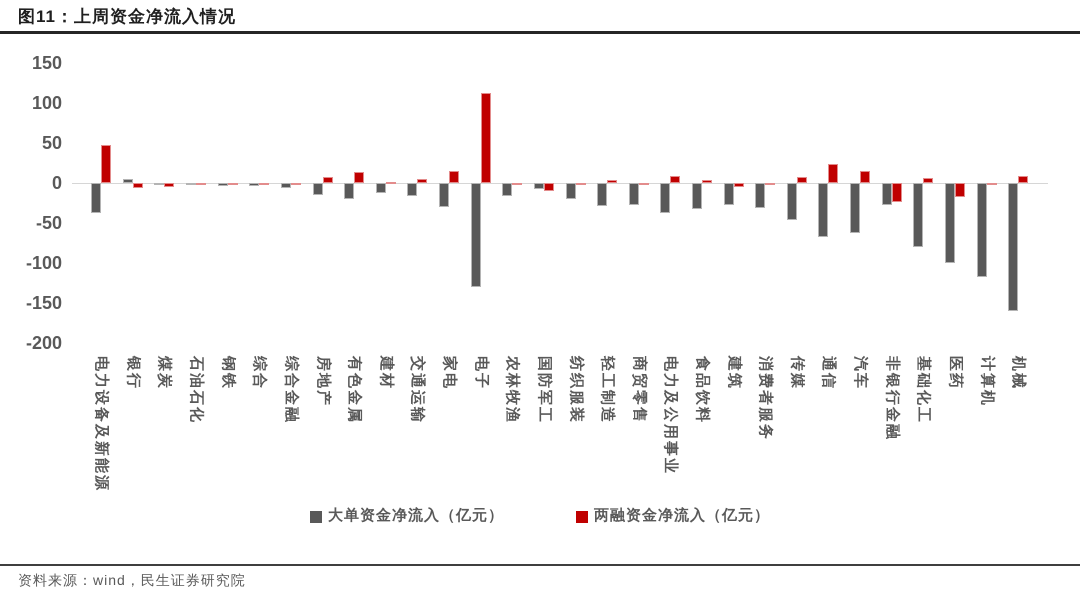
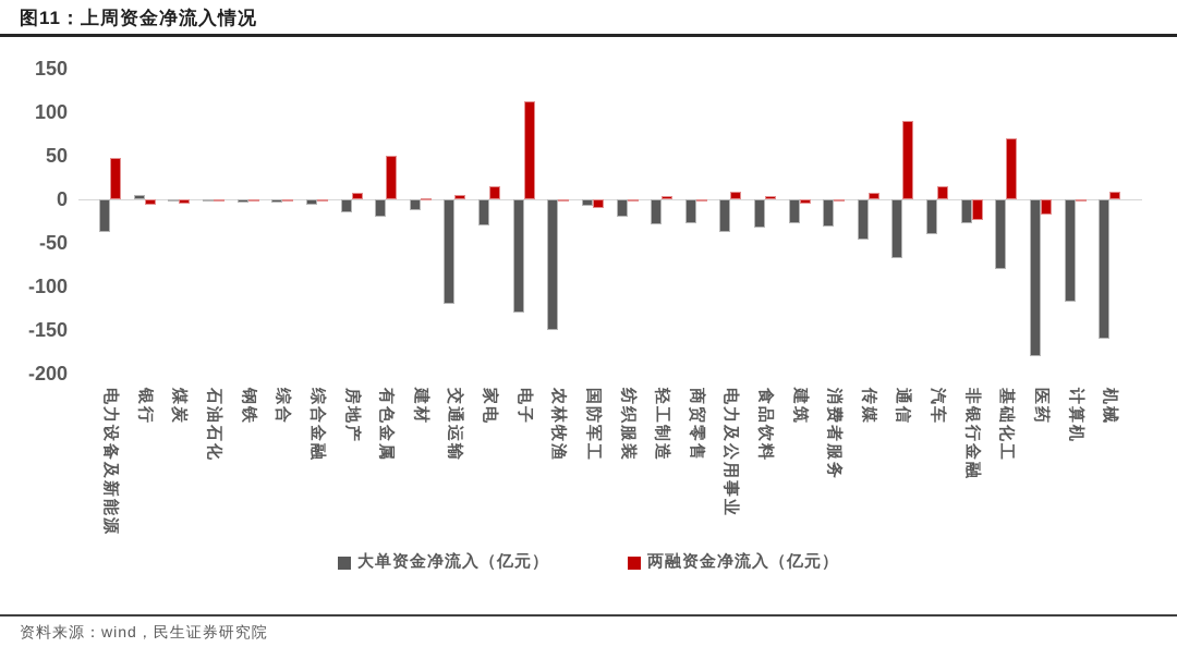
两融资金净流入（亿元）/有色金属: 10 -> 50
大单资金净流入（亿元）/交通运输: -20 -> -120
大单资金净流入（亿元）/农林牧渔: -20 -> -150
两融资金净流入（亿元）/通信: 20 -> 90
大单资金净流入（亿元）/汽车: -60 -> -40
两融资金净流入（亿元）/基础化工: 10 -> 70
大单资金净流入（亿元）/医药: -100 -> -180
